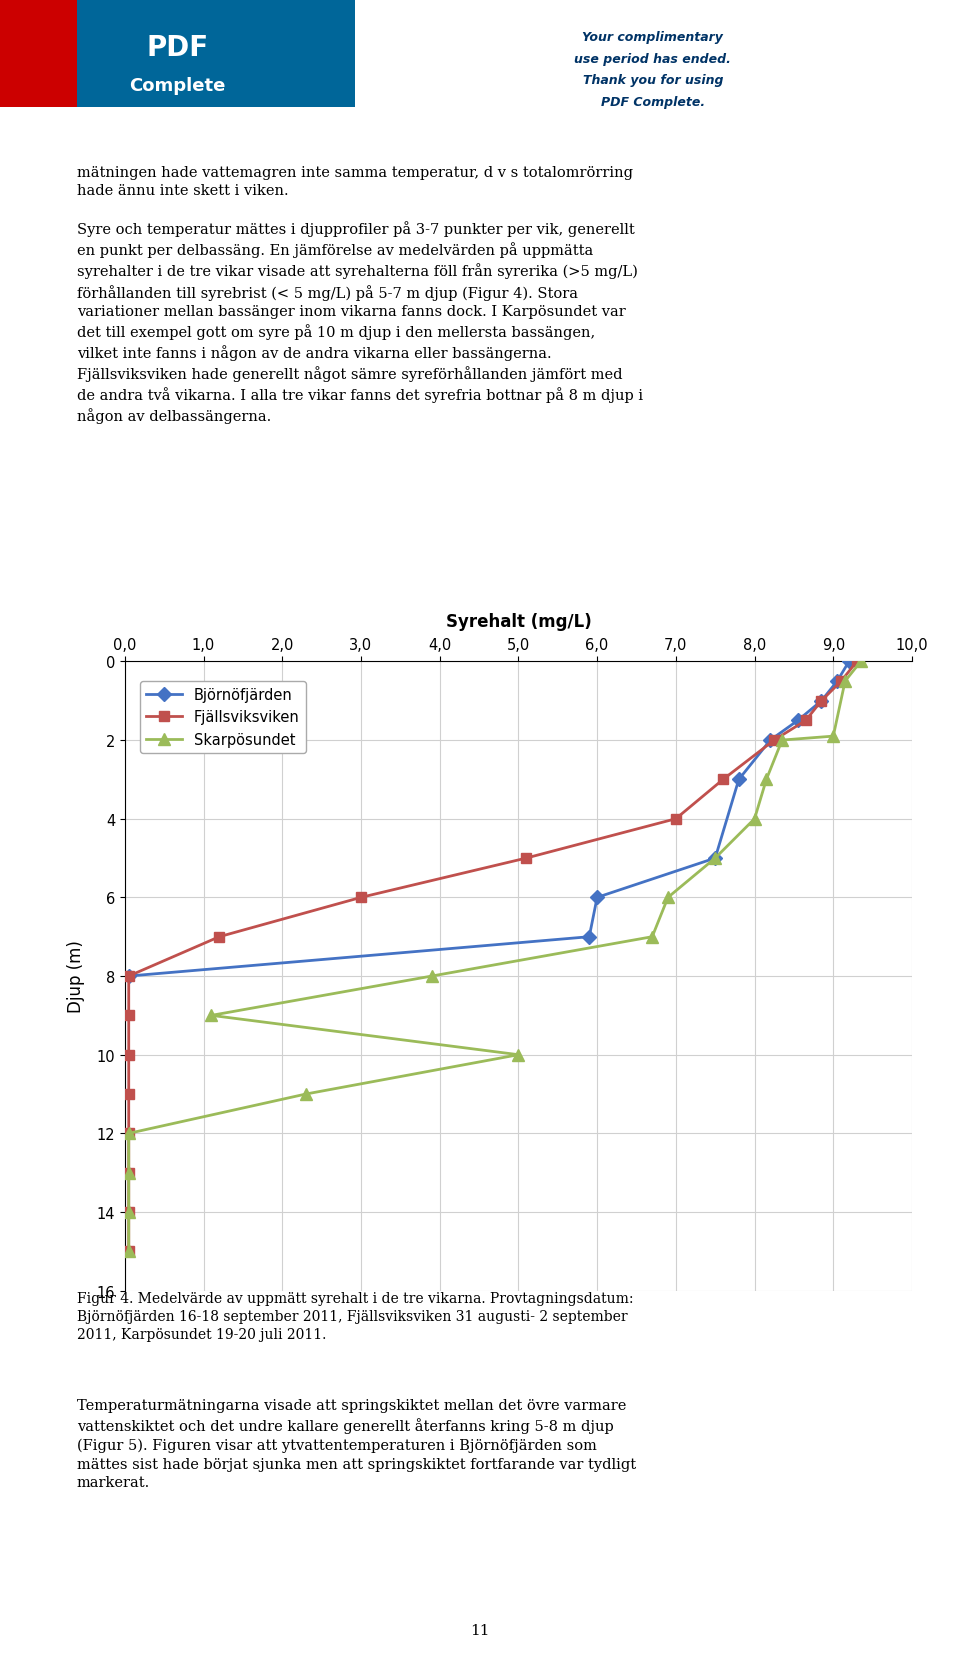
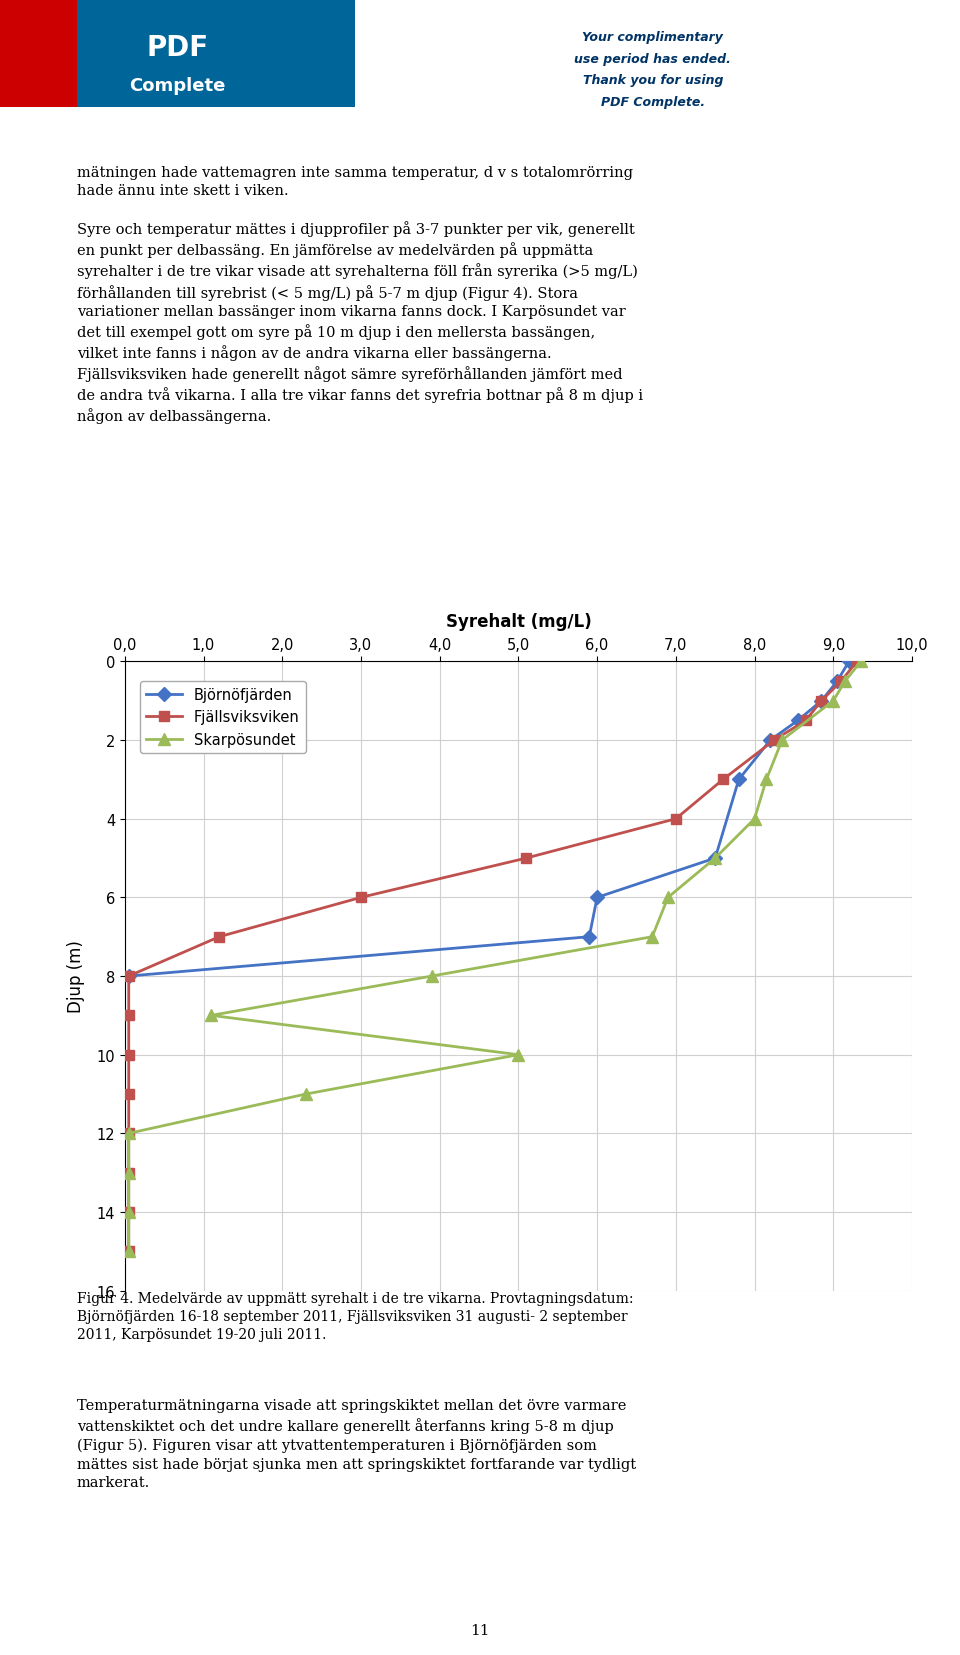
Skarpösundet/9,0: 1.9 -> 1.0
